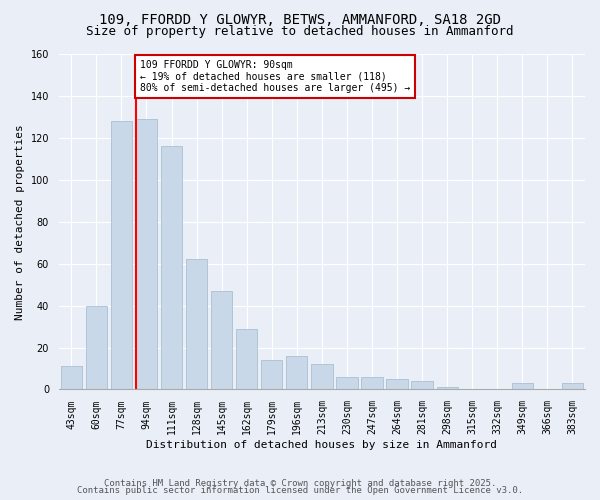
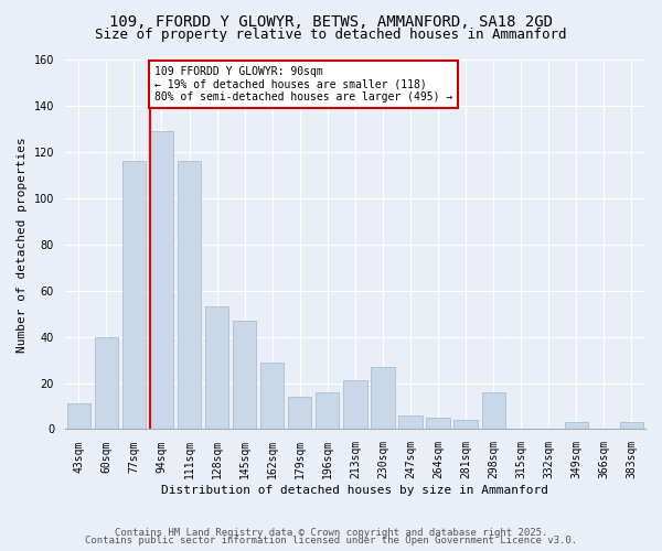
77sqm: 128 -> 116
128sqm: 62 -> 53
213sqm: 12 -> 21
230sqm: 6 -> 27
298sqm: 1 -> 16
